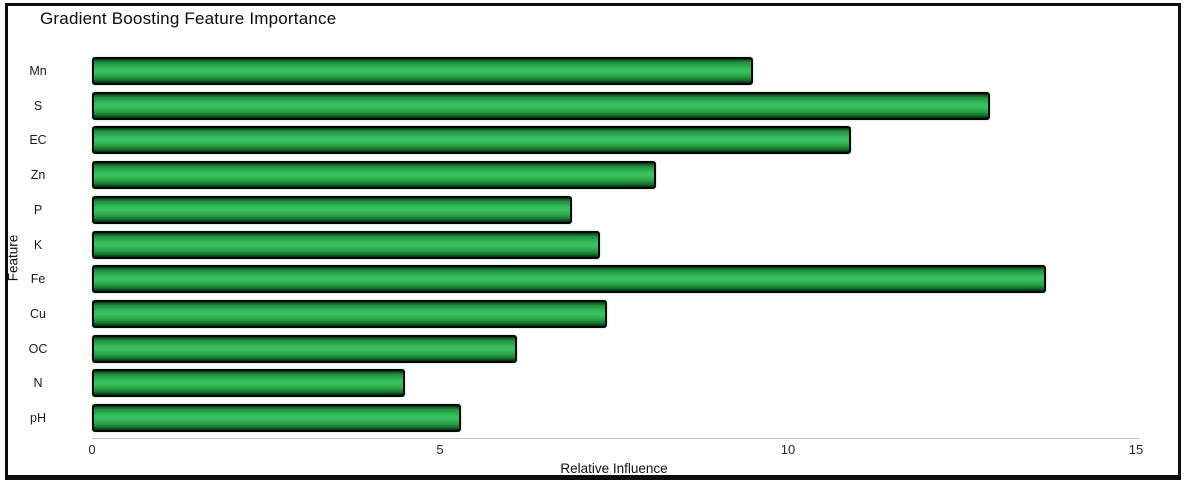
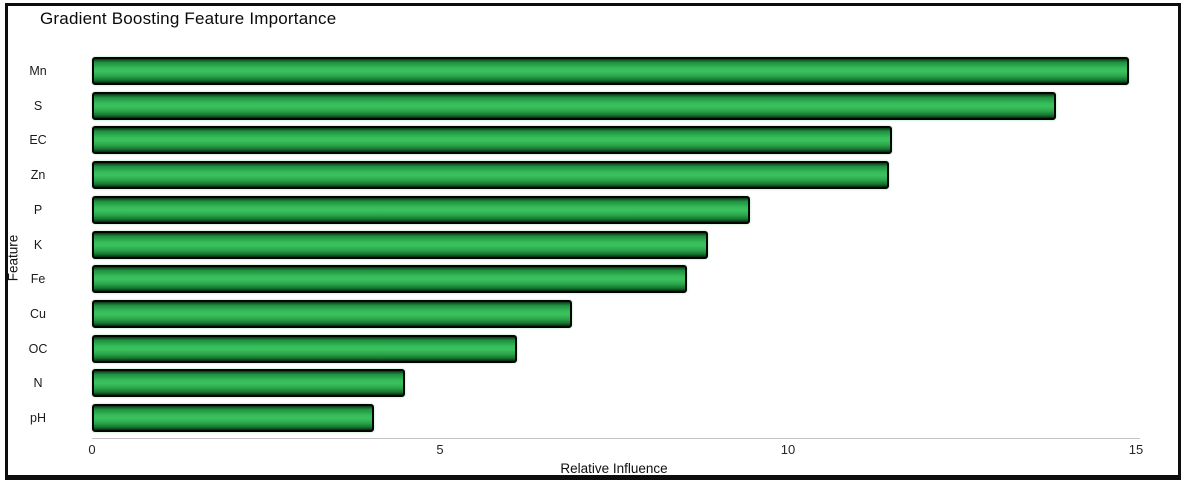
Mn: 9.5 -> 14.9
S: 12.9 -> 13.8
EC: 10.9 -> 11.5
Zn: 8.1 -> 11.4
P: 6.9 -> 9.4
K: 7.3 -> 8.8
Fe: 13.7 -> 8.6
Cu: 7.4 -> 6.9
pH: 5.3 -> 4.0
